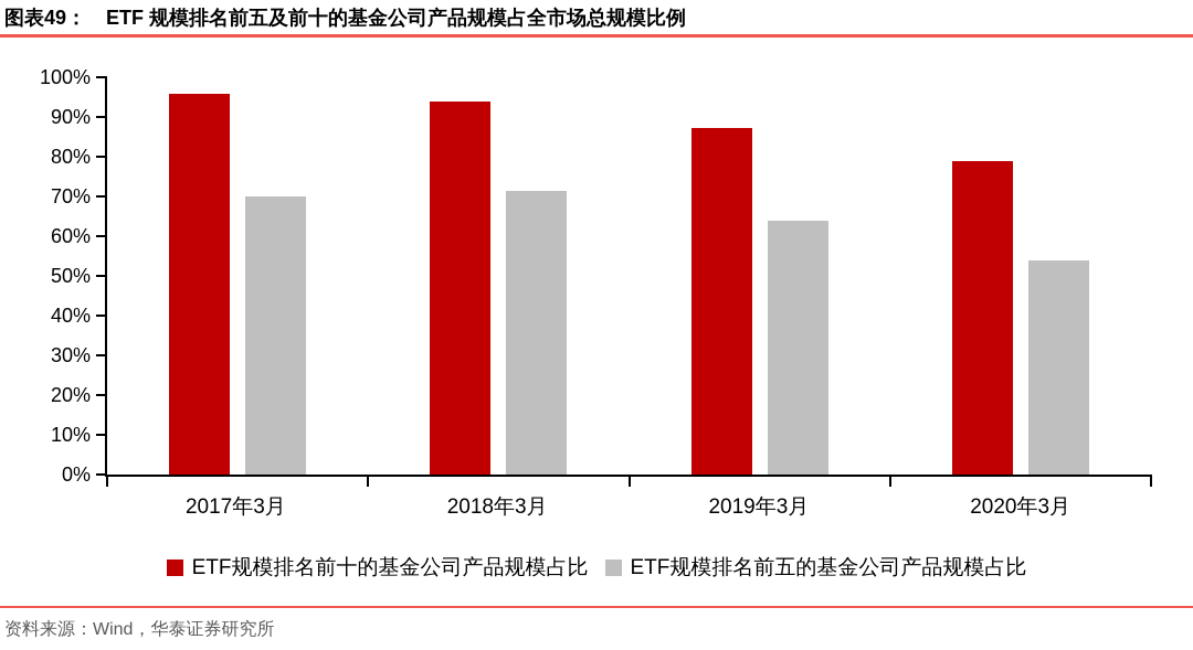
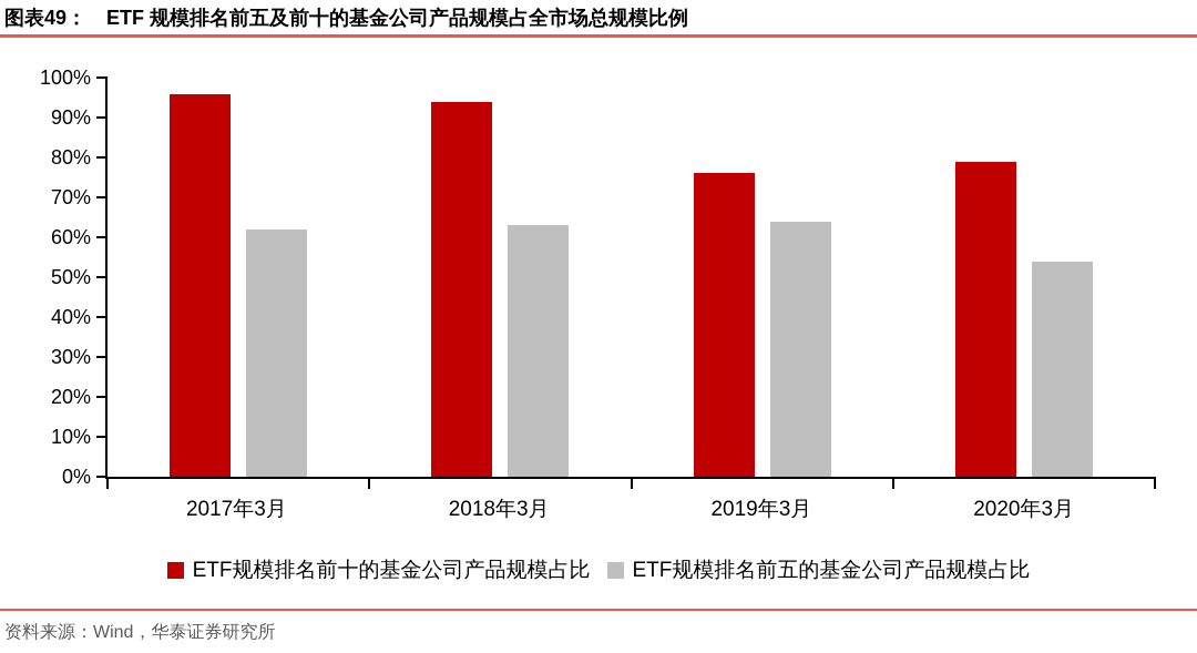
ETF规模排名前五的基金公司产品规模占比/2017年3月: 70% -> 62%
ETF规模排名前五的基金公司产品规模占比/2018年3月: 72% -> 63%
ETF规模排名前十的基金公司产品规模占比/2019年3月: 87% -> 76%
